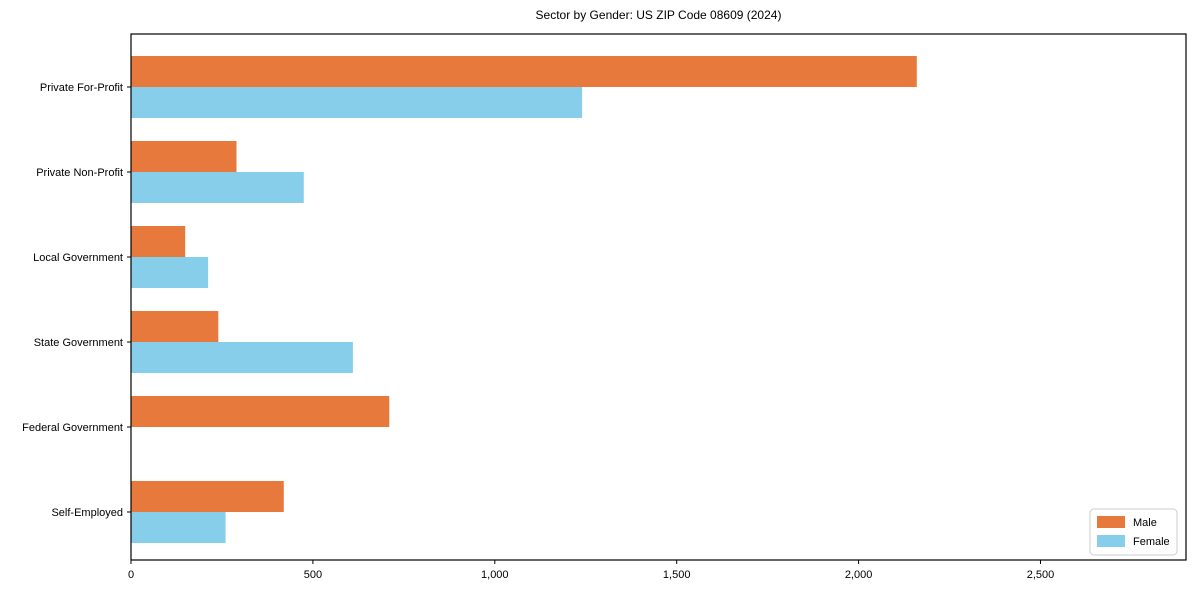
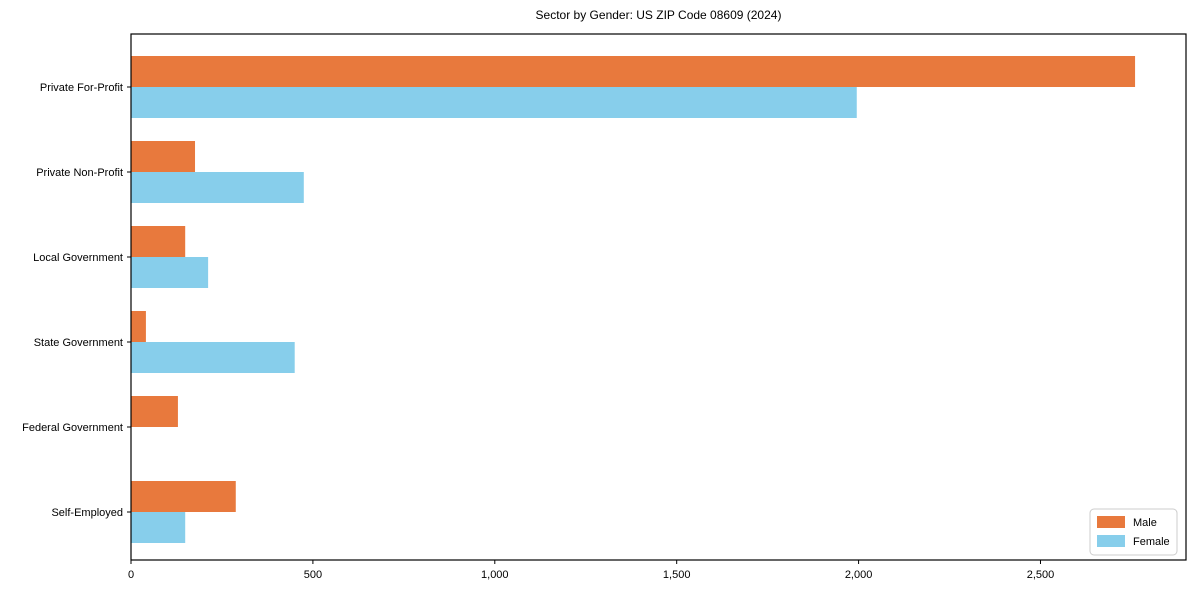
Male/Private For-Profit: 2160 -> 2760
Female/Private For-Profit: 1240 -> 2000
Male/Private Non-Profit: 290 -> 180
Male/State Government: 240 -> 40
Female/State Government: 610 -> 450
Male/Federal Government: 710 -> 130
Male/Self-Employed: 420 -> 290
Female/Self-Employed: 260 -> 150
